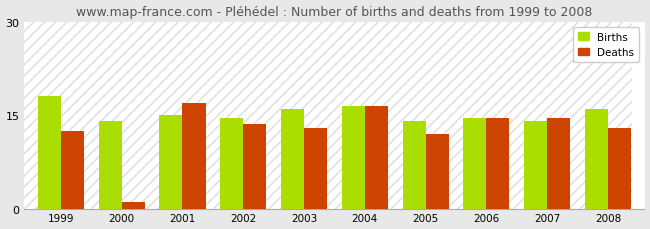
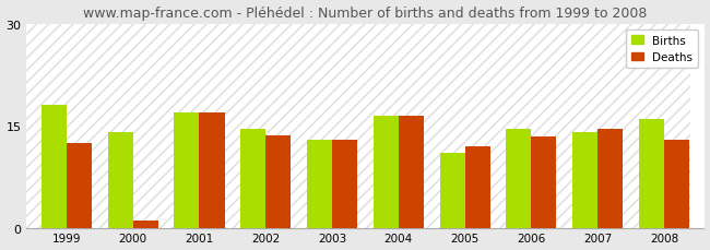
Births/2001: 15.0 -> 17.0
Births/2003: 16.0 -> 13.0
Births/2005: 14.0 -> 11.0
Deaths/2006: 14.5 -> 13.4
